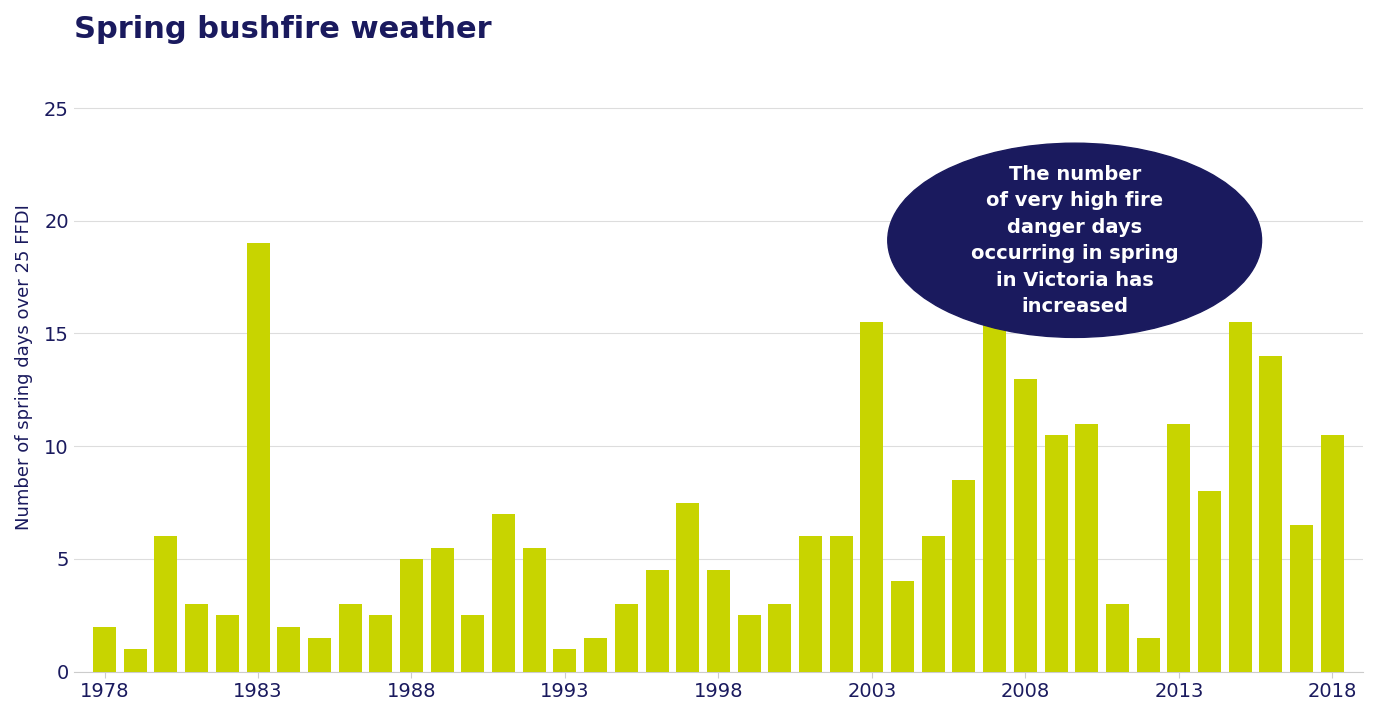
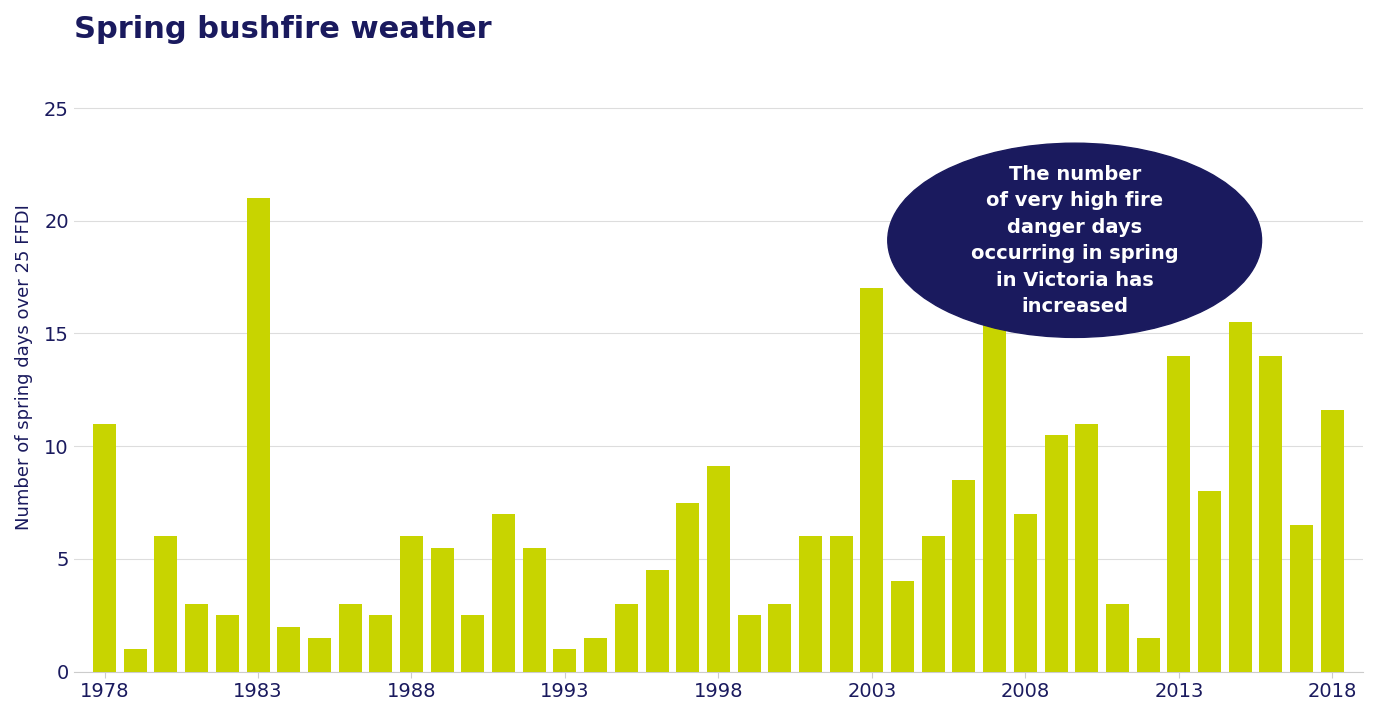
1978: 2.0 -> 11.0
1983: 19.0 -> 21.0
1988: 5.0 -> 6.0
1998: 4.5 -> 9.1
2003: 15.5 -> 17.0
2008: 13.0 -> 7.0
2013: 11.0 -> 14.0
2018: 10.5 -> 11.6
